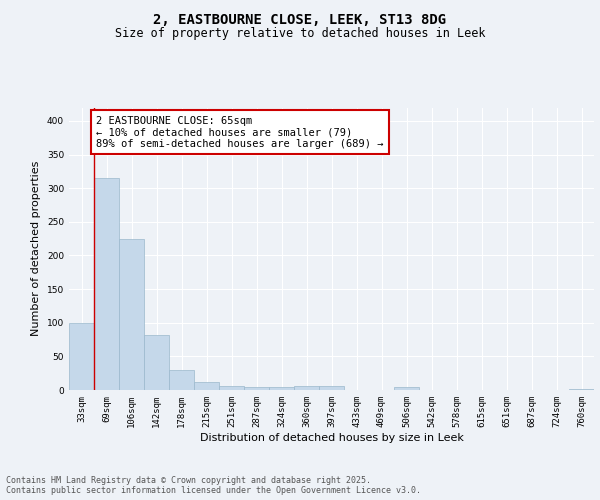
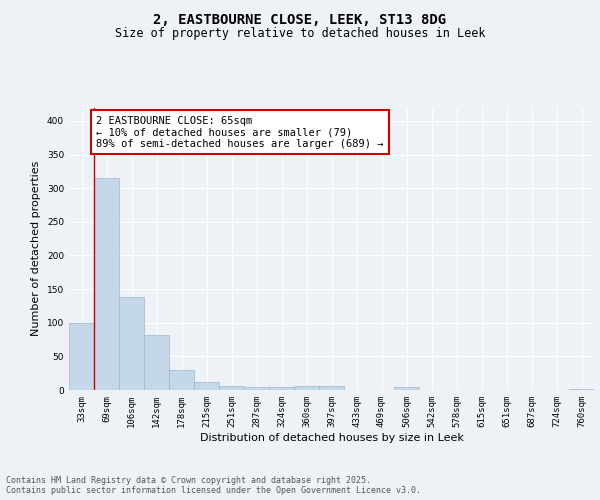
106sqm: 225 -> 138
